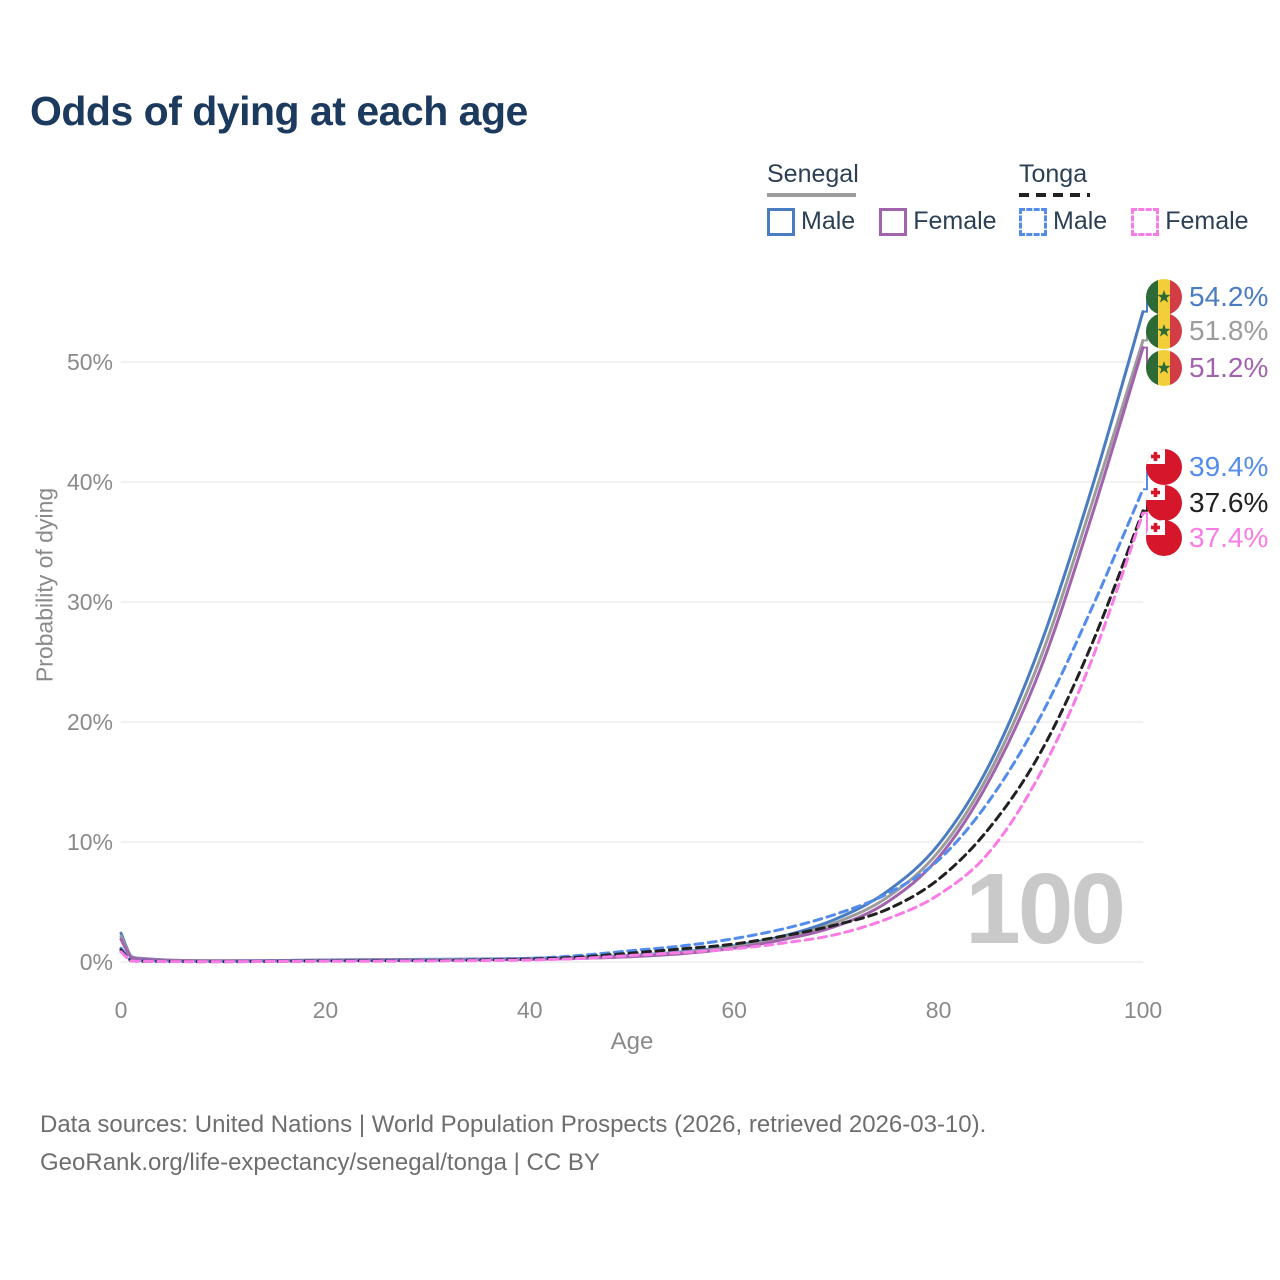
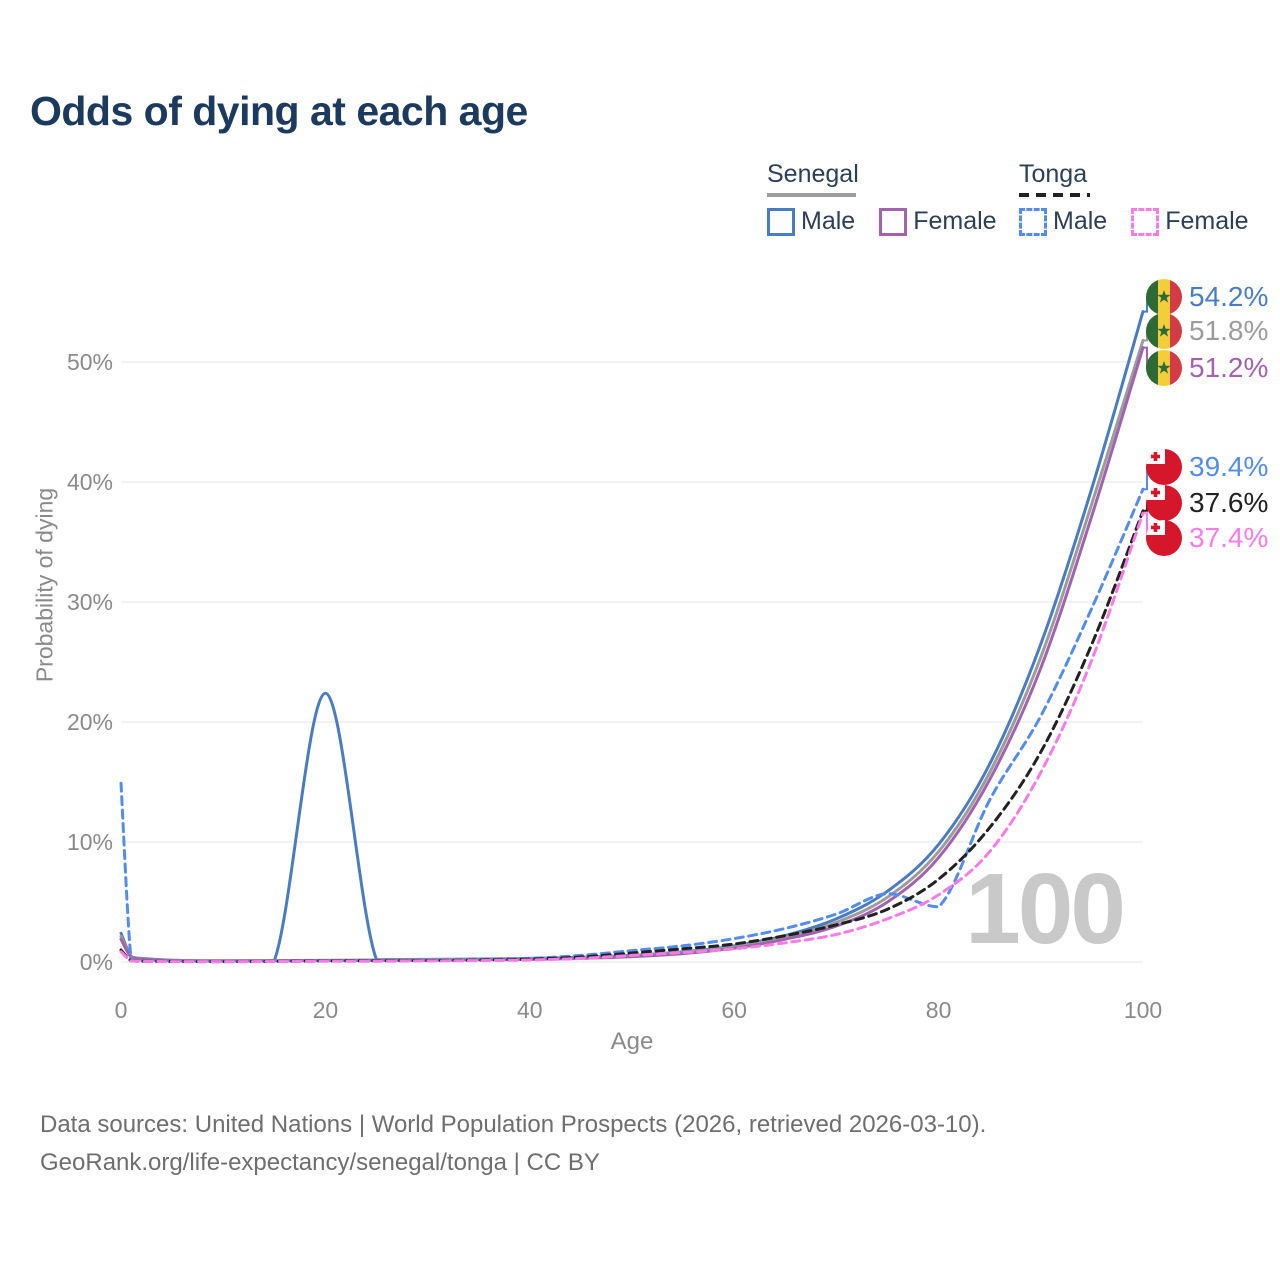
Tonga Male/0: 1.1% -> 14.9%
Senegal Male/20: 0.2% -> 22.4%
Tonga Male/80: 8.5% -> 4.6%
